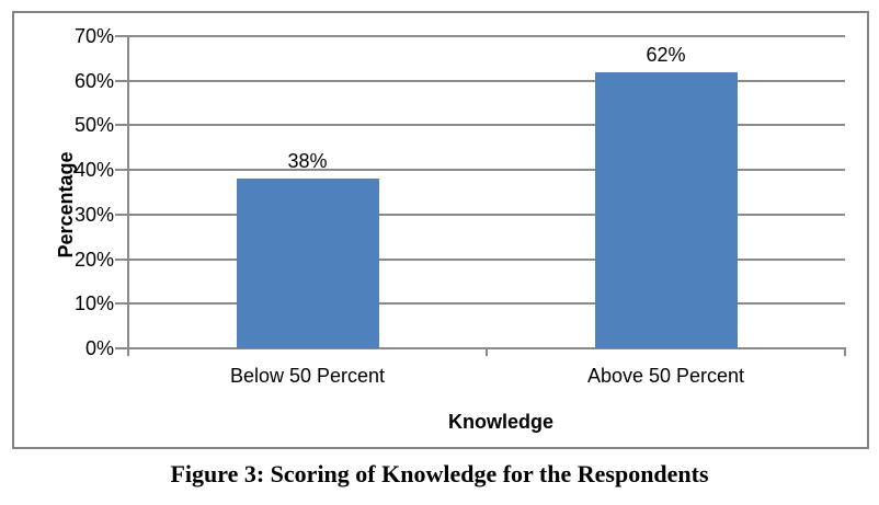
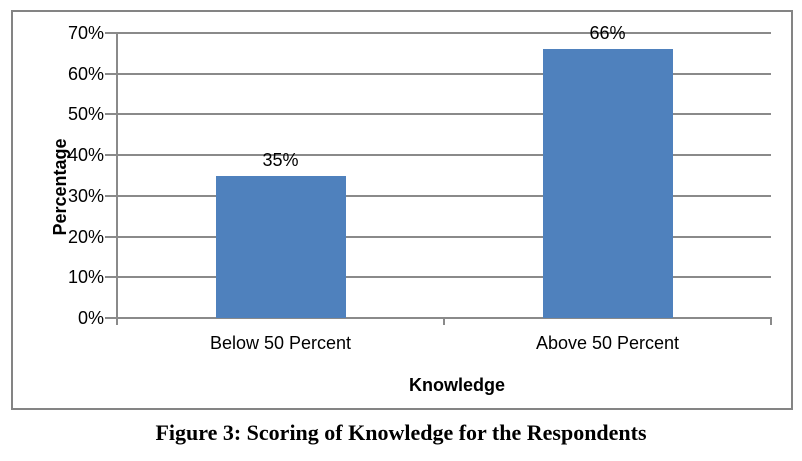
Below 50 Percent: 38% -> 35%
Above 50 Percent: 62% -> 66%
